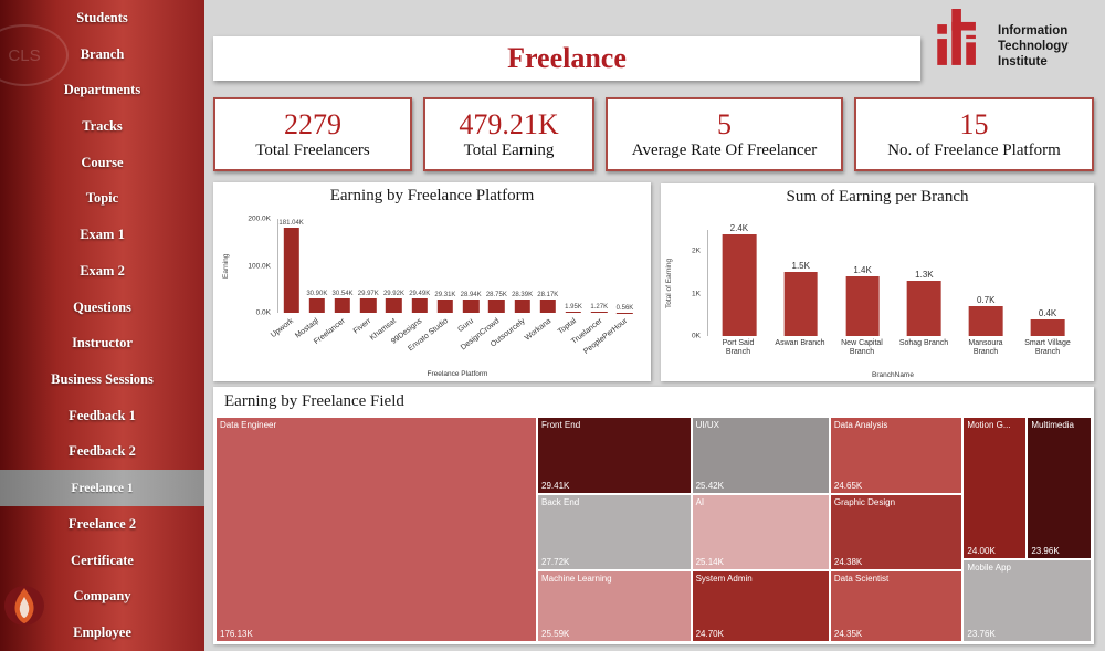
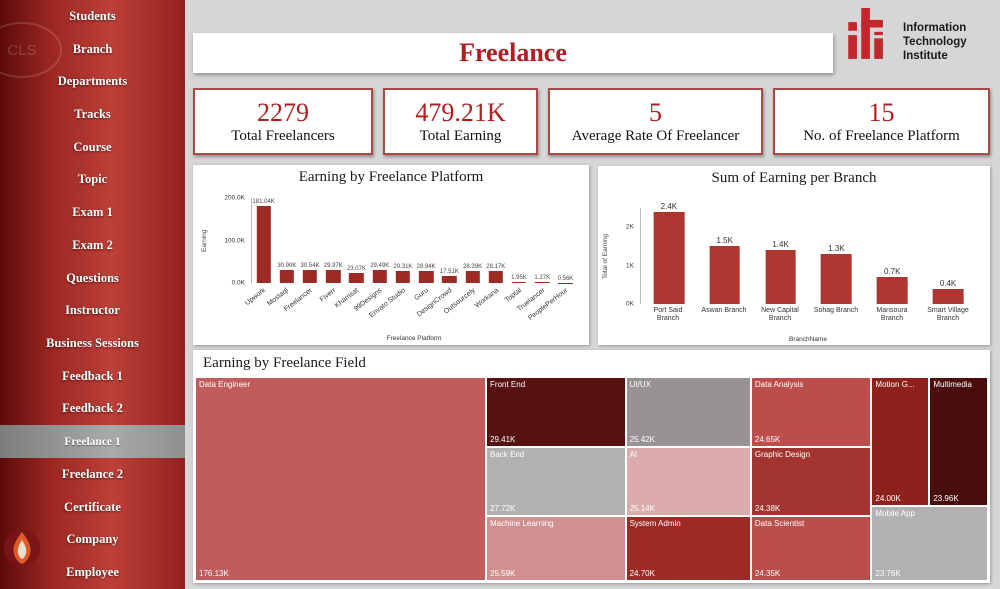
Earning by Freelance Platform/Khamsat: 29.92K -> 23.07K
Earning by Freelance Platform/DesignCrowd: 28.75K -> 17.51K
